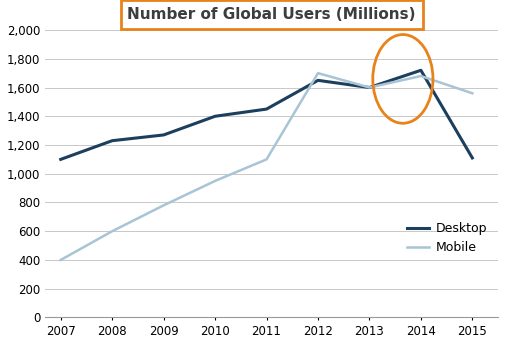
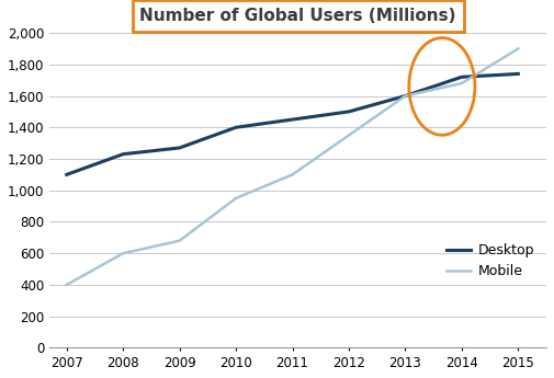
Mobile/2009: 780 -> 680
Desktop/2012: 1,650 -> 1,500
Mobile/2012: 1,700 -> 1,350
Desktop/2015: 1,110 -> 1,740
Mobile/2015: 1,560 -> 1,900
